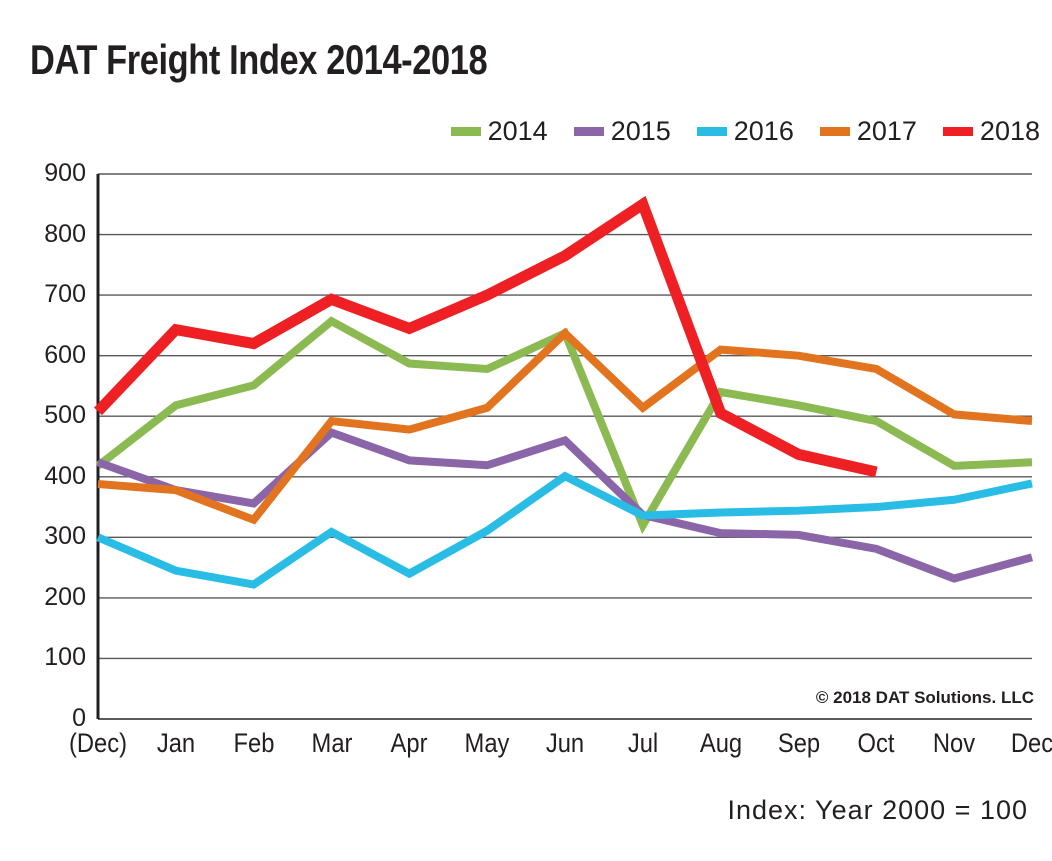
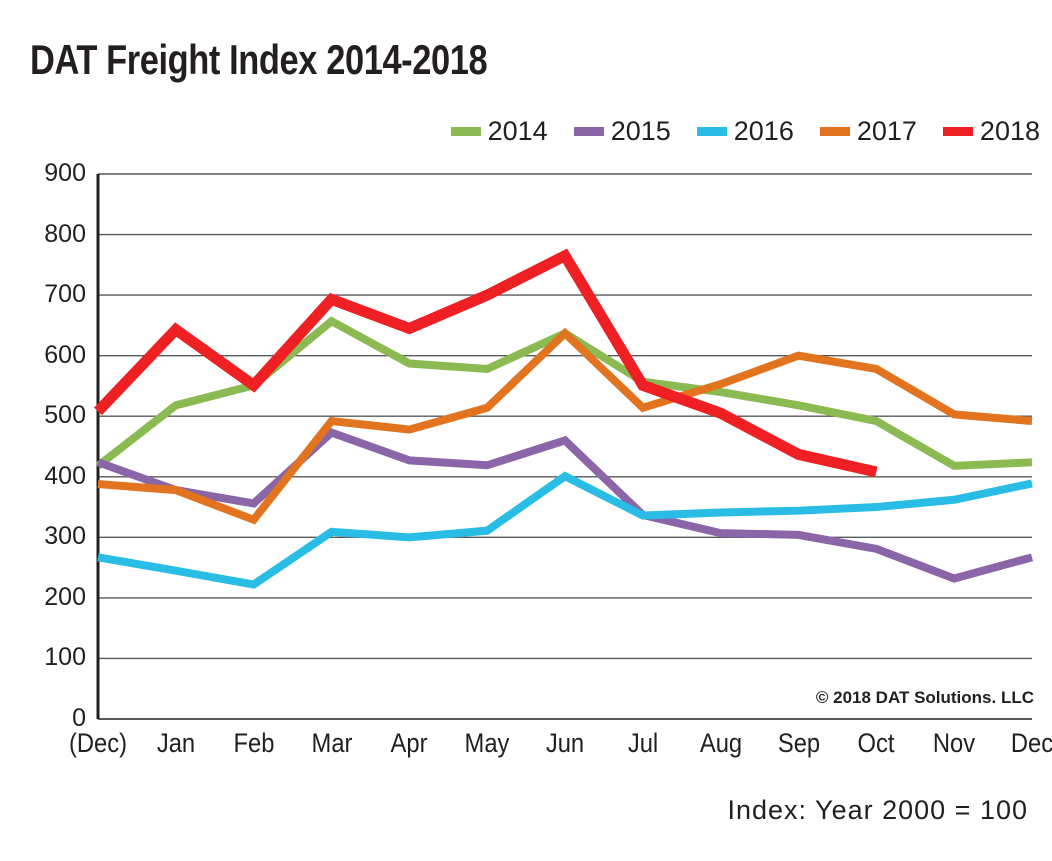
2016/(Dec): 300 -> 270
2018/Feb: 620 -> 550
2016/Apr: 240 -> 300
2014/Jul: 320 -> 560
2018/Jul: 850 -> 550
2017/Aug: 610 -> 550
